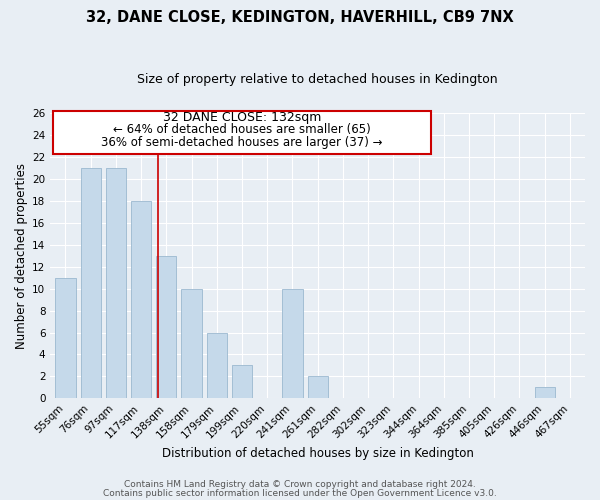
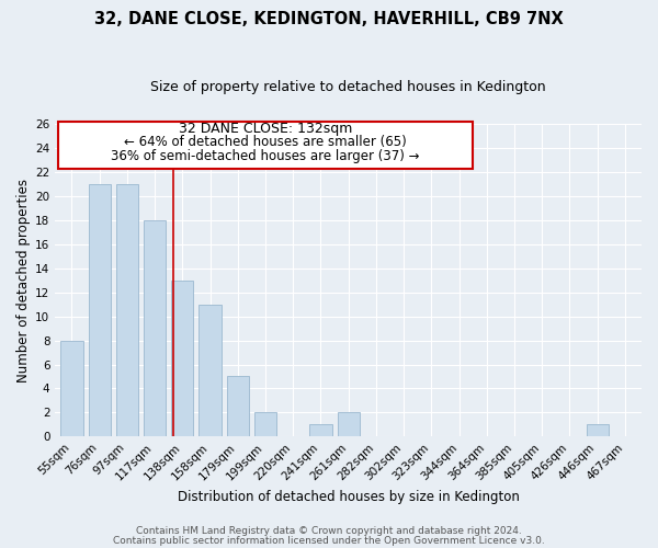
55sqm: 11 -> 8
158sqm: 10 -> 11
179sqm: 6 -> 5
199sqm: 3 -> 2
241sqm: 10 -> 1
